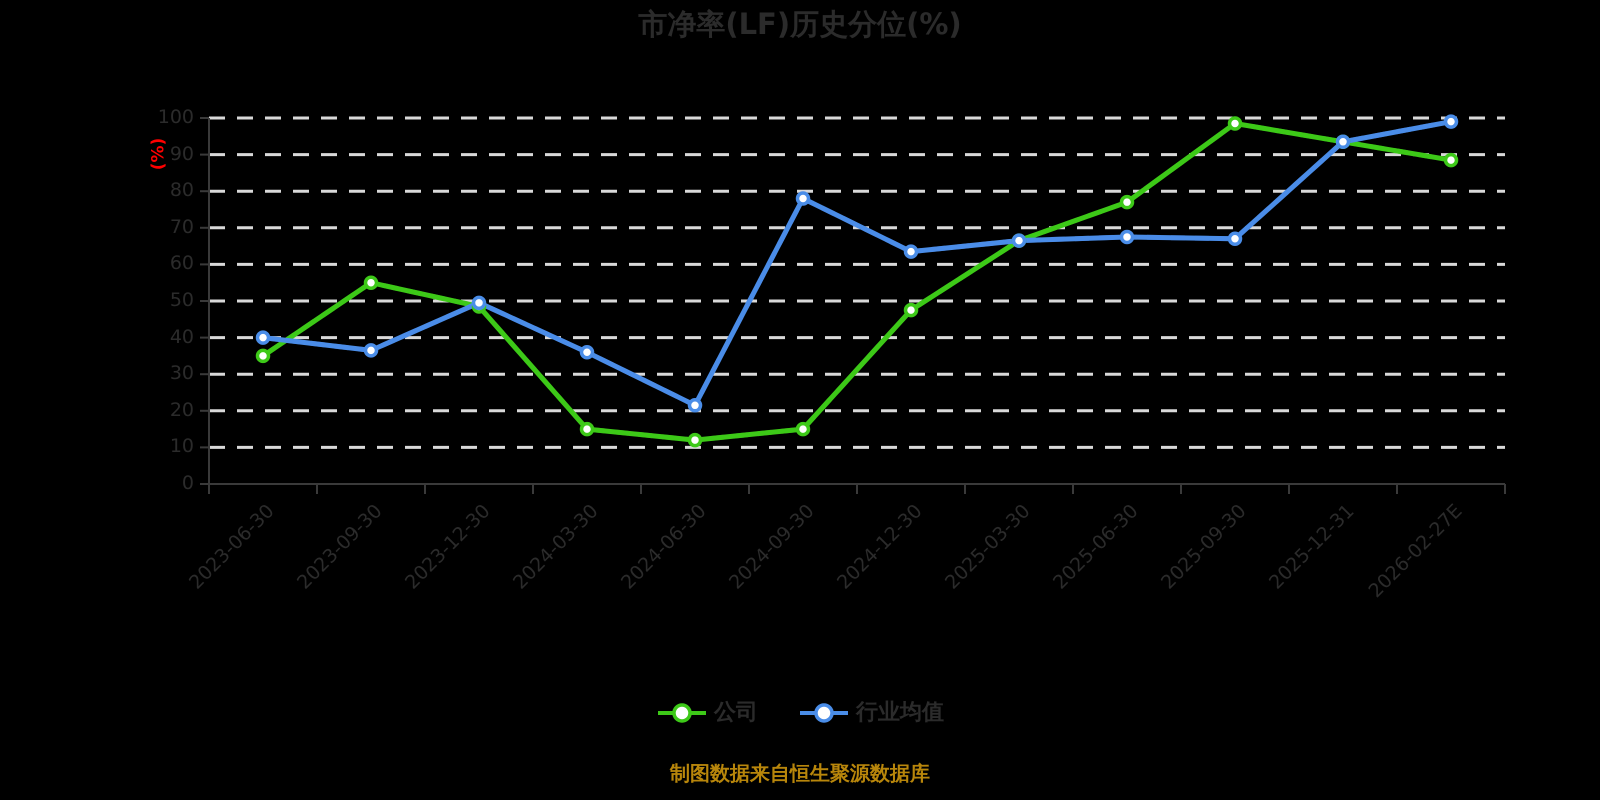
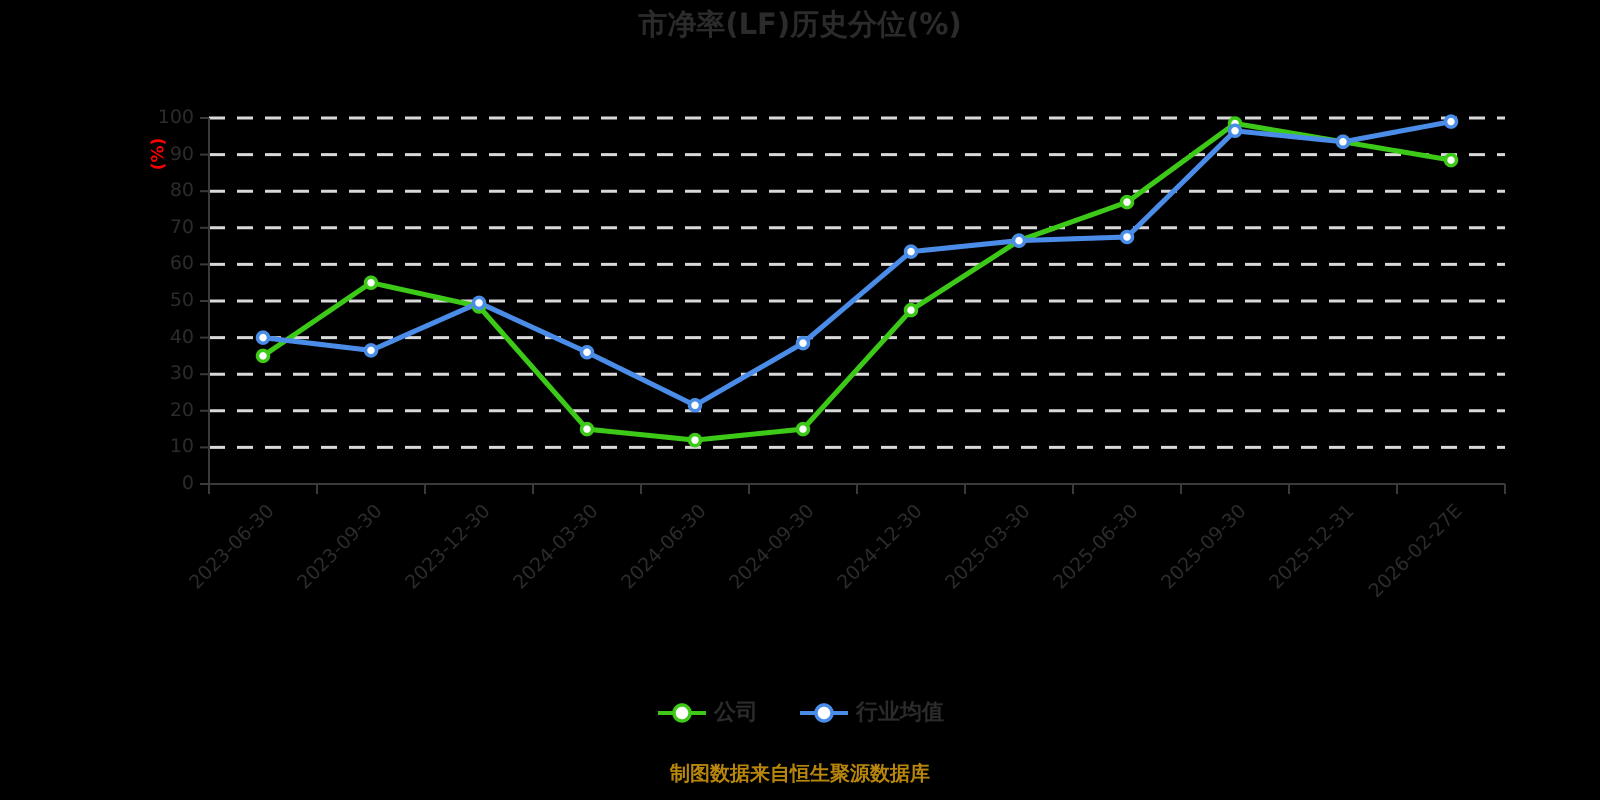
行业均值/2024-09-30: 78 -> 38
行业均值/2025-09-30: 67 -> 96
